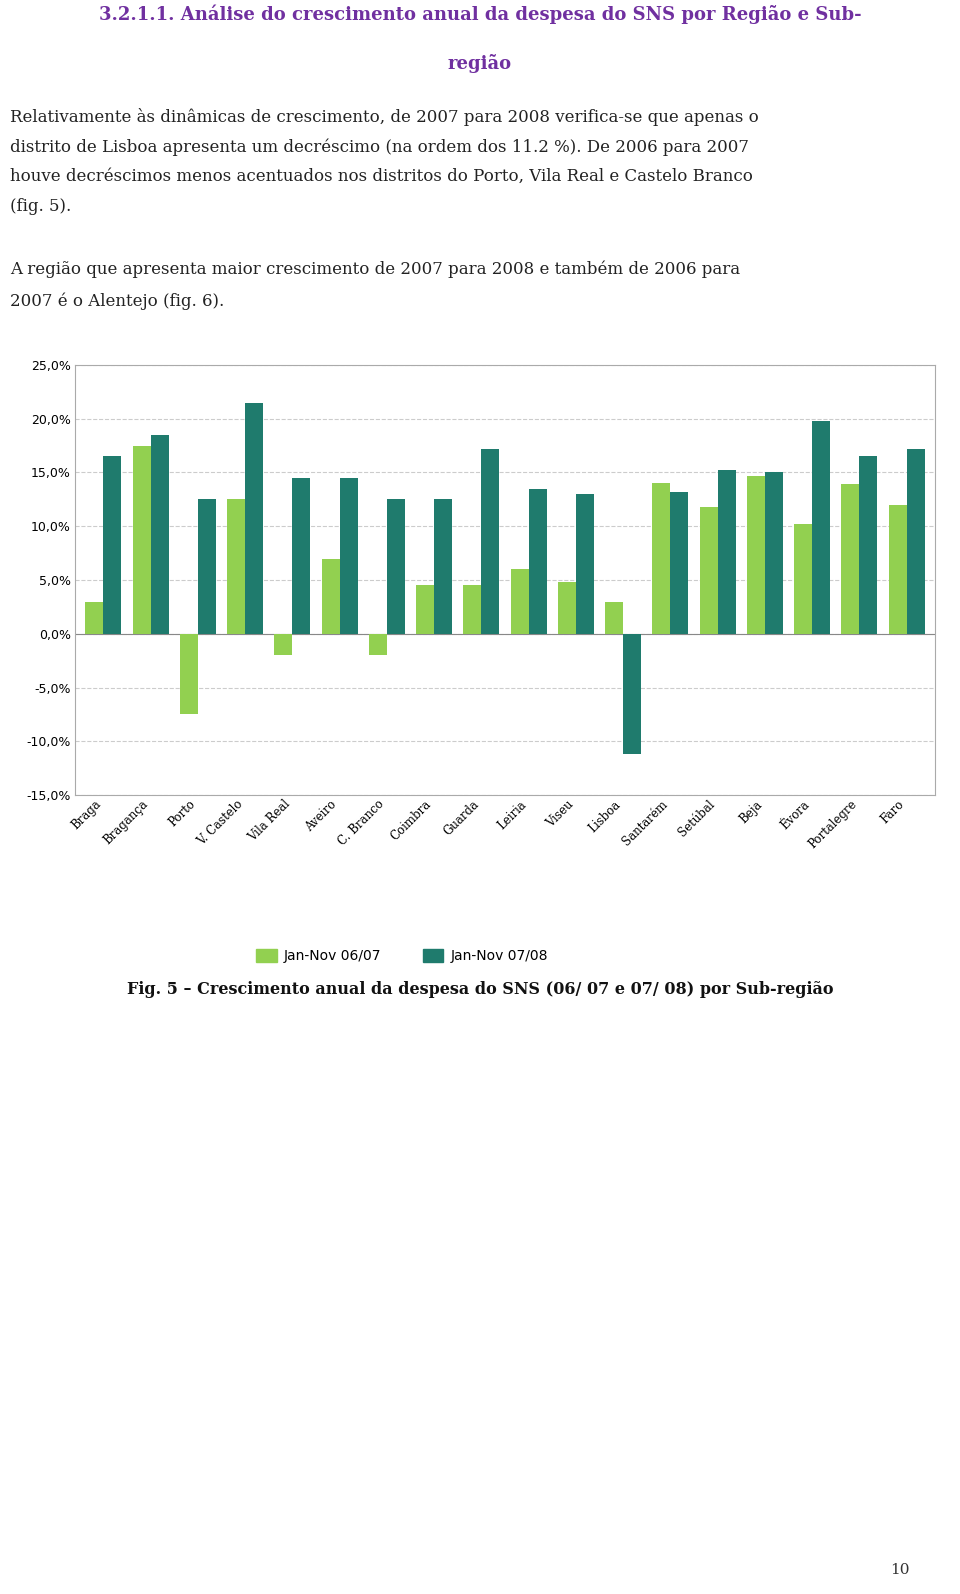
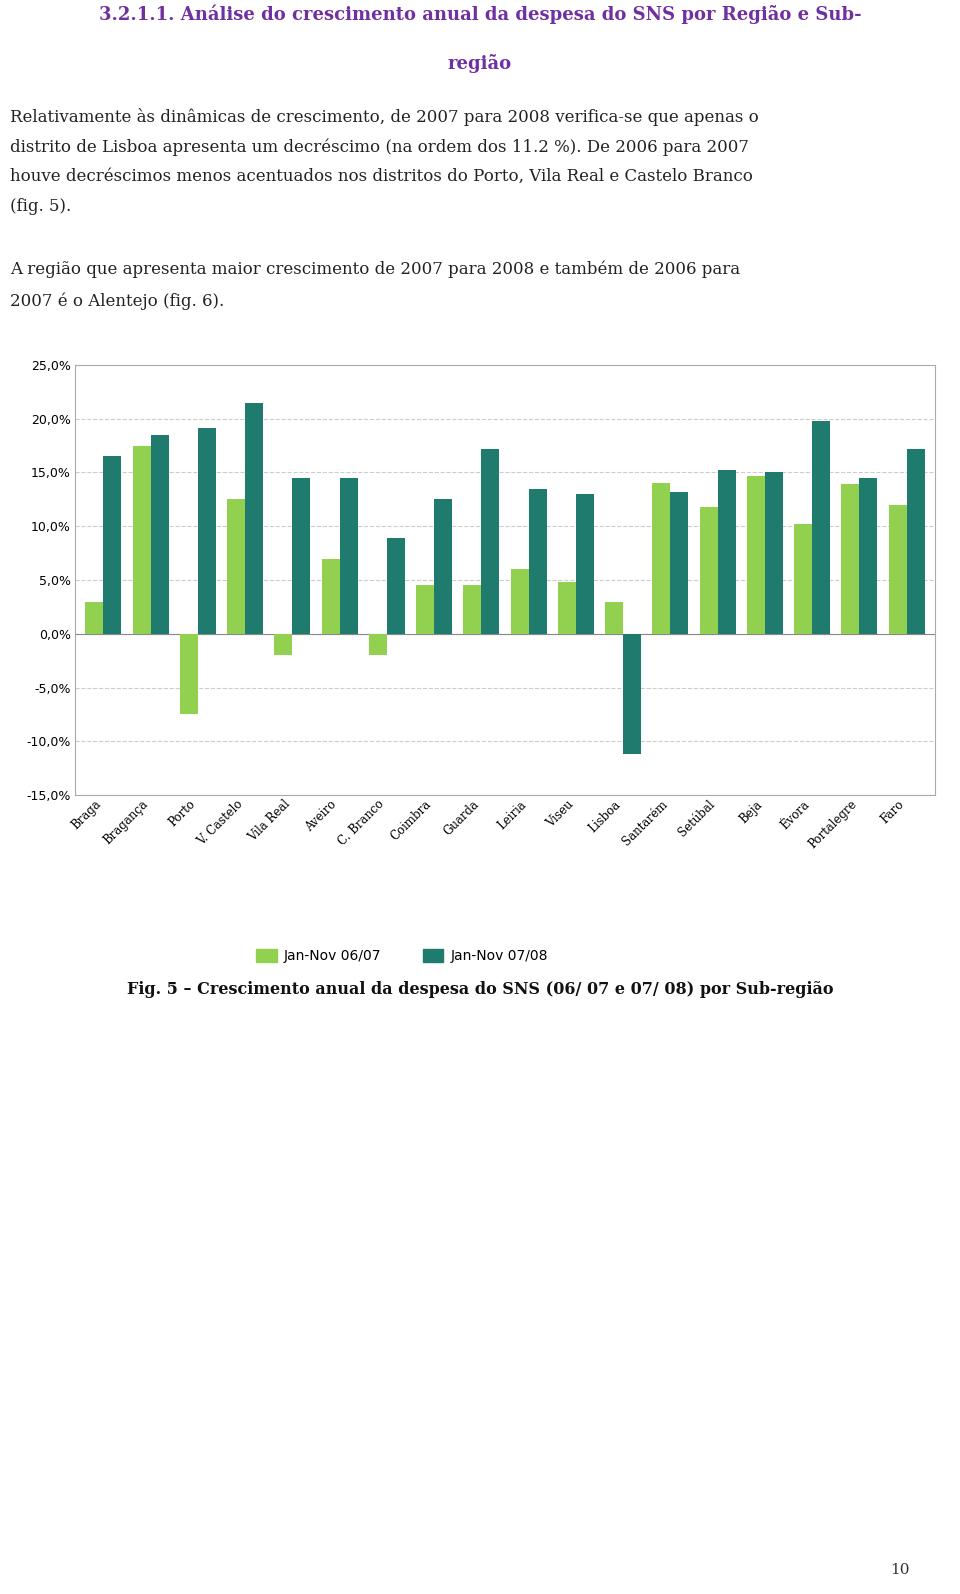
Jan-Nov 07/08/Porto: 12,5% -> 19,1%
Jan-Nov 07/08/C. Branco: 12,5% -> 8,9%
Jan-Nov 07/08/Portalegre: 16,5% -> 14,5%
